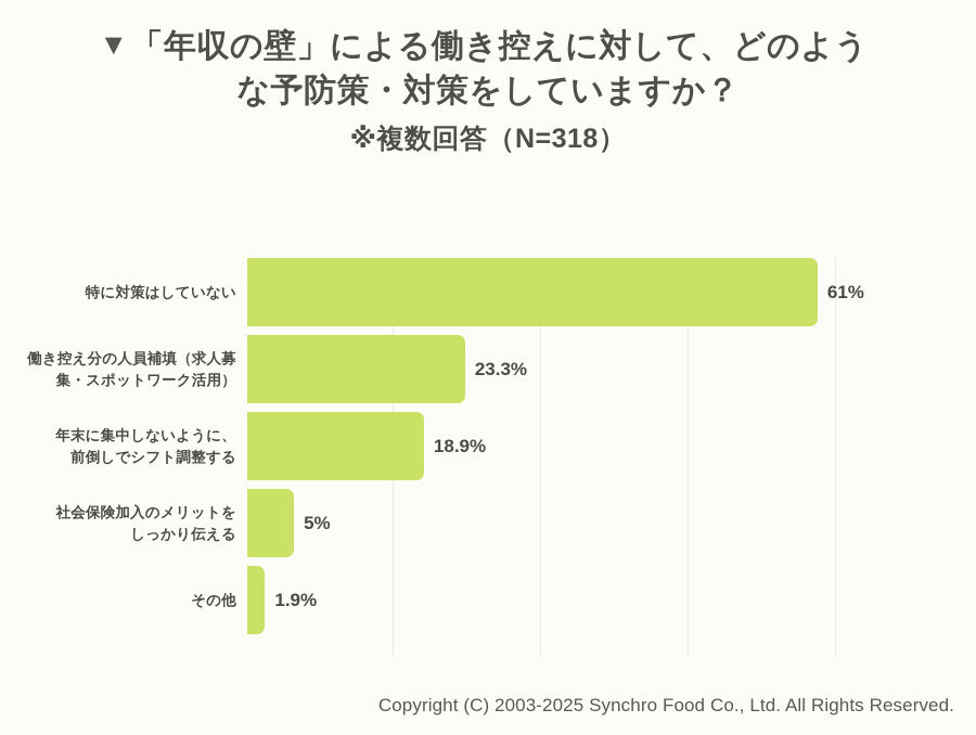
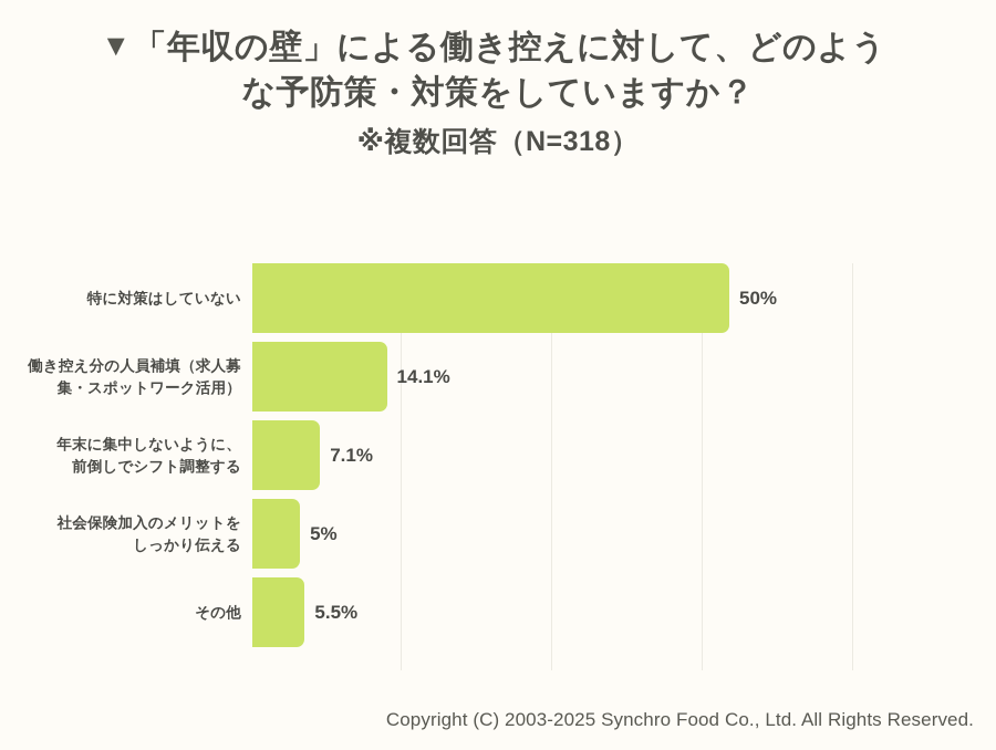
特に対策はしていない: 61% -> 50%
働き控え分の人員補填（求人募 集・スポットワーク活用）: 23.3% -> 14.1%
年末に集中しないように、 前倒しでシフト調整する: 18.9% -> 7.1%
その他: 1.9% -> 5.5%
